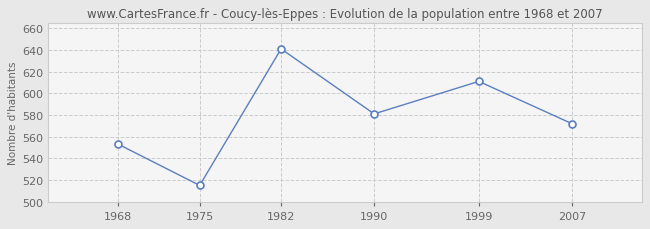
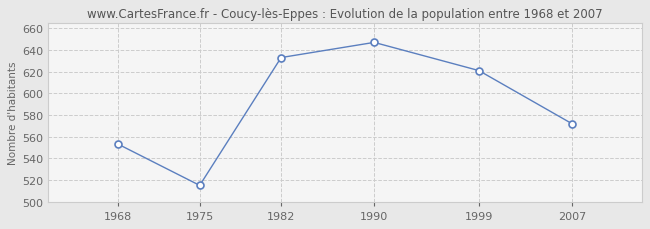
1982: 641 -> 633
1990: 581 -> 647
1999: 611 -> 621
